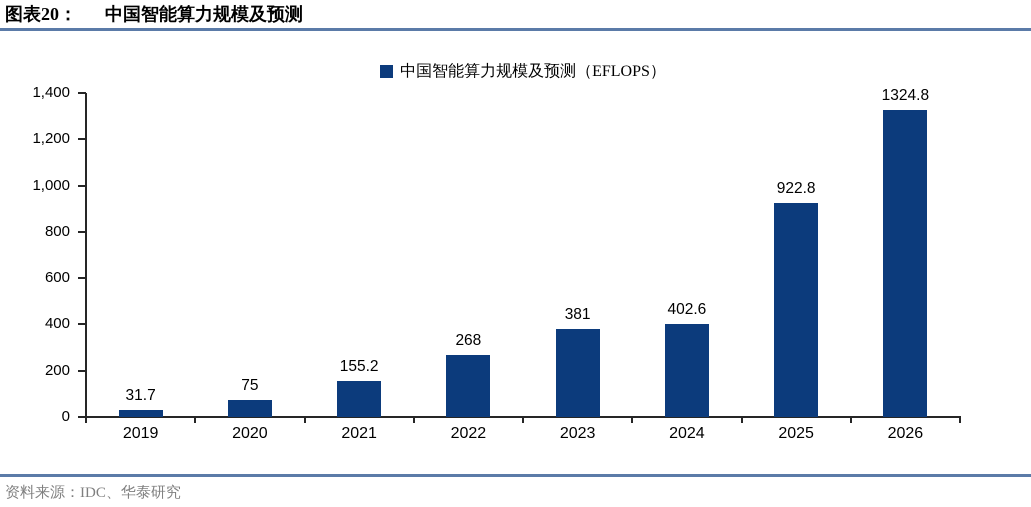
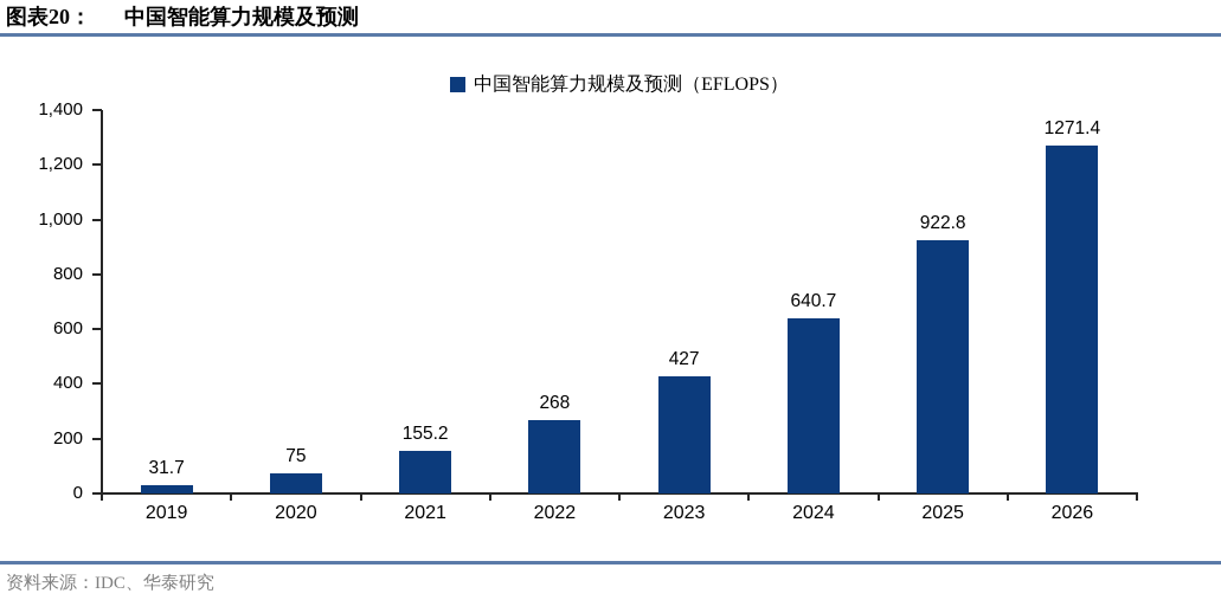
2023: 381 -> 427
2024: 402.6 -> 640.7
2026: 1324.8 -> 1271.4
